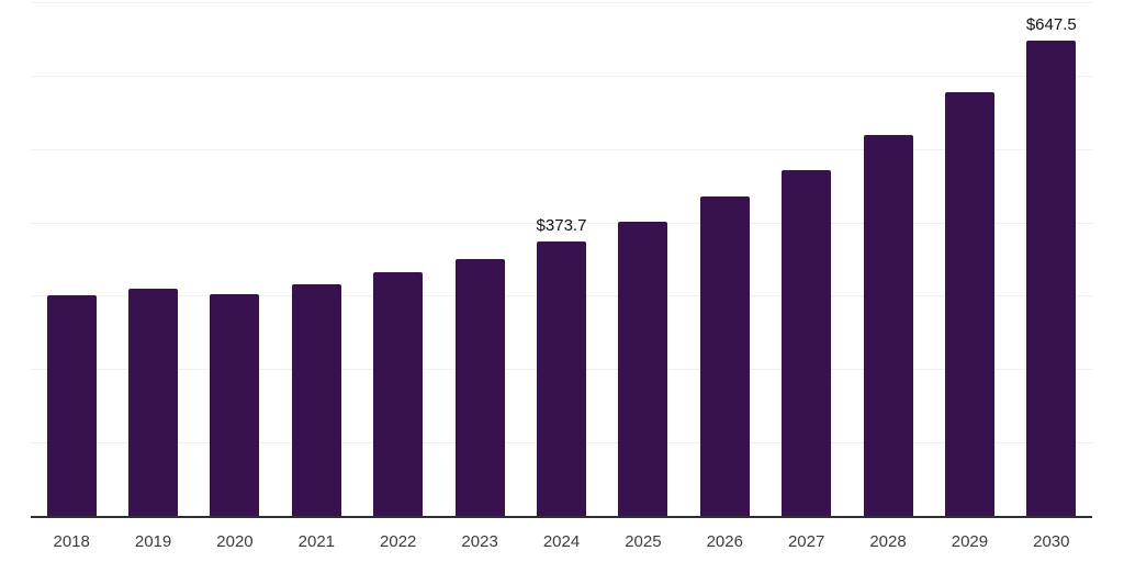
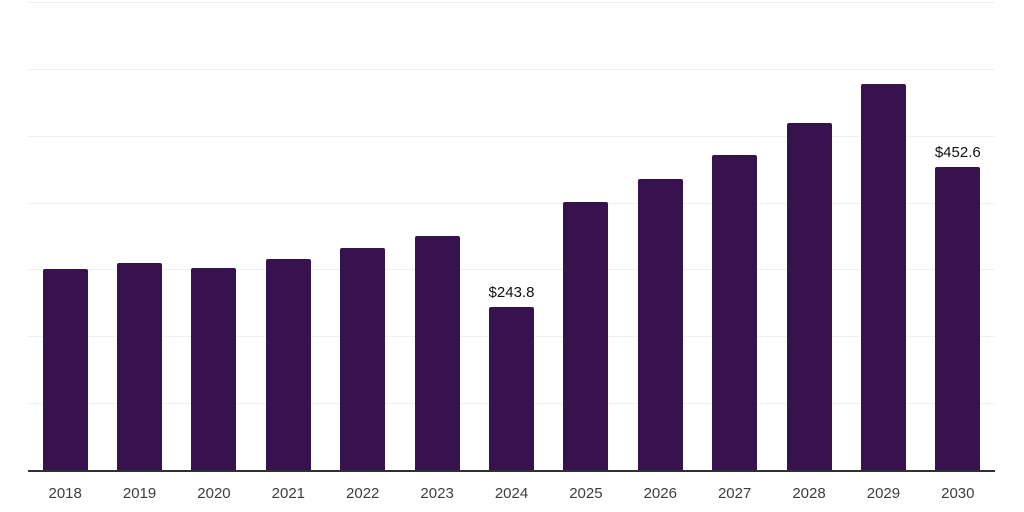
2024: $373.7 -> $243.8
2030: $647.5 -> $452.6
